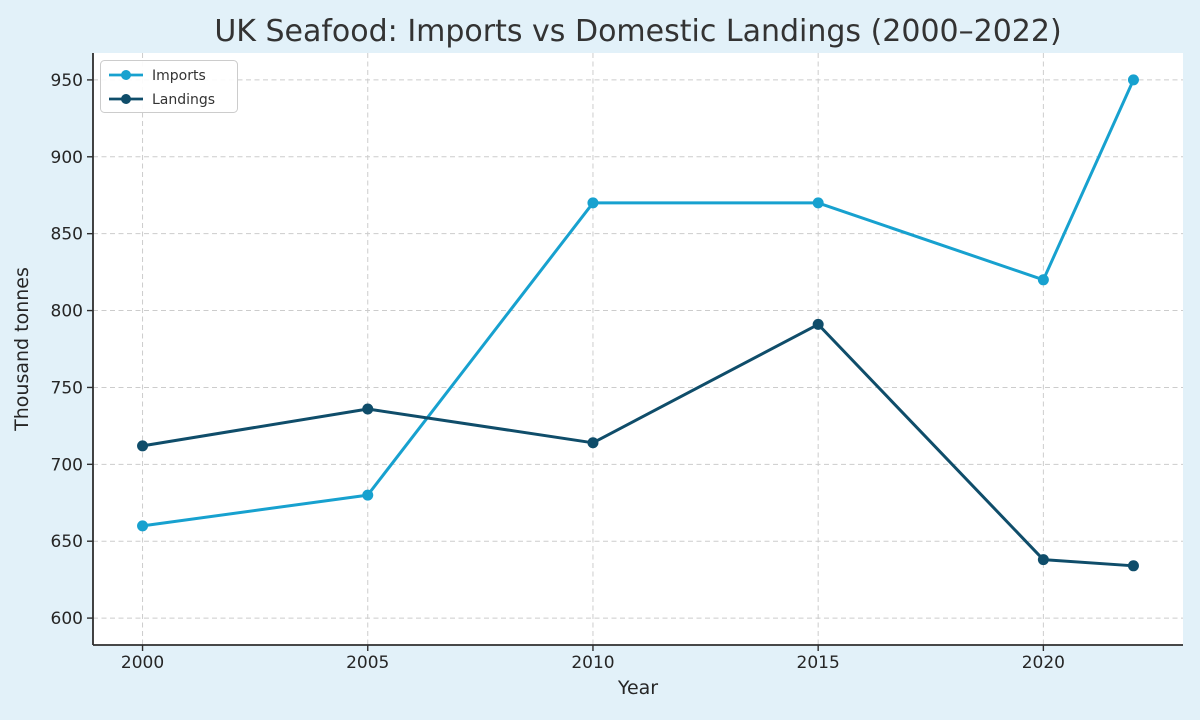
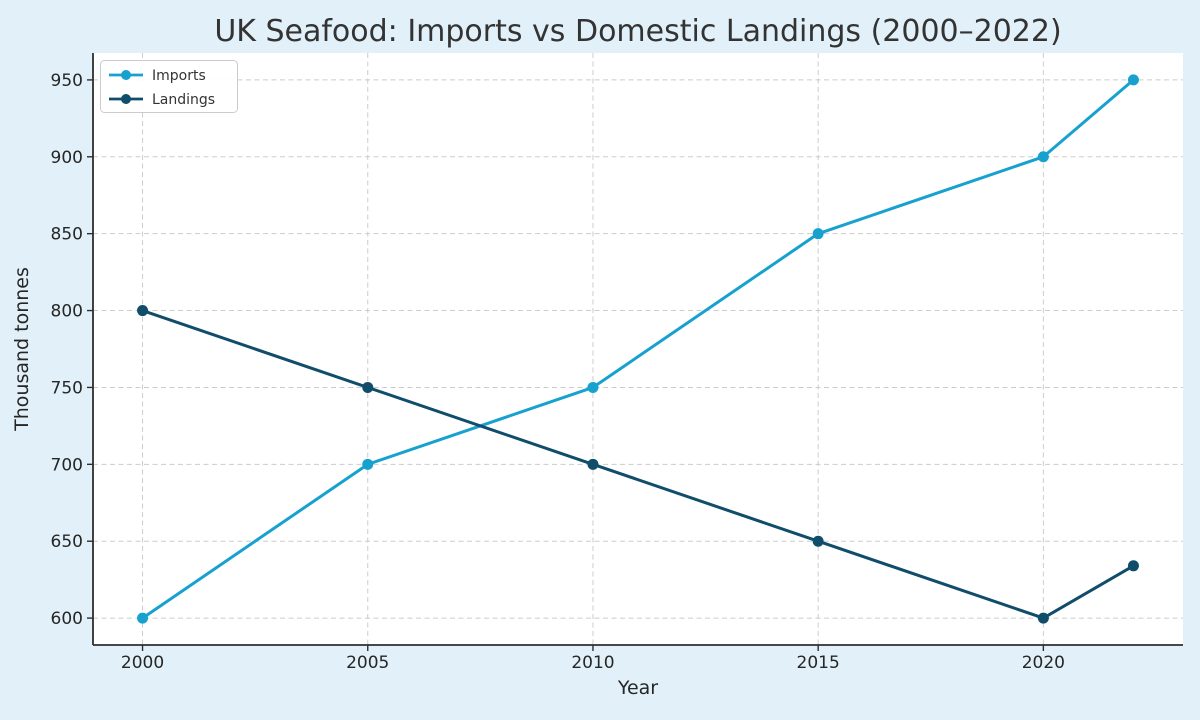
Imports/2000: 660 -> 600
Landings/2000: 712 -> 800
Imports/2005: 680 -> 700
Landings/2005: 736 -> 750
Imports/2010: 870 -> 750
Landings/2010: 714 -> 700
Imports/2015: 870 -> 850
Landings/2015: 791 -> 650
Imports/2020: 820 -> 900
Landings/2020: 638 -> 600
